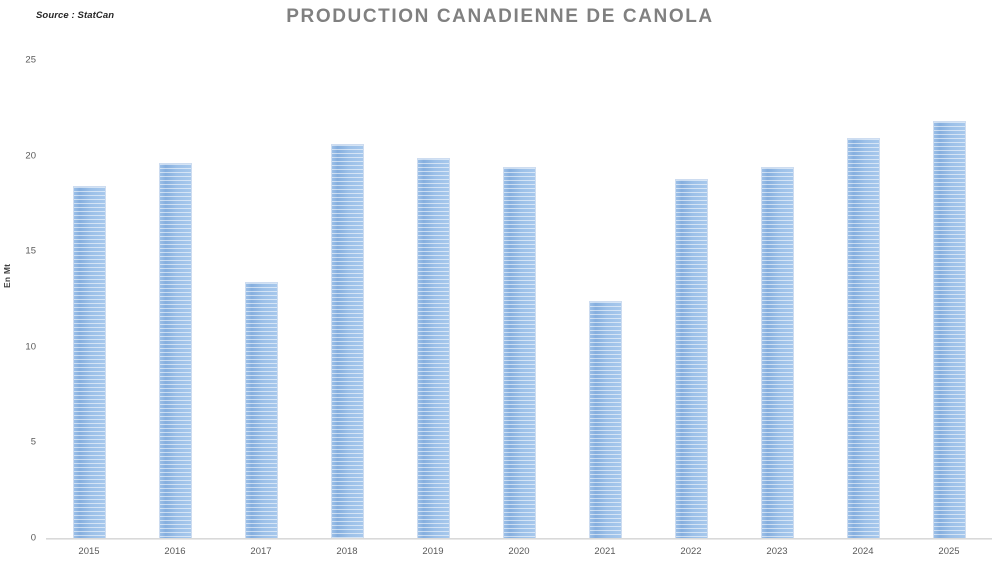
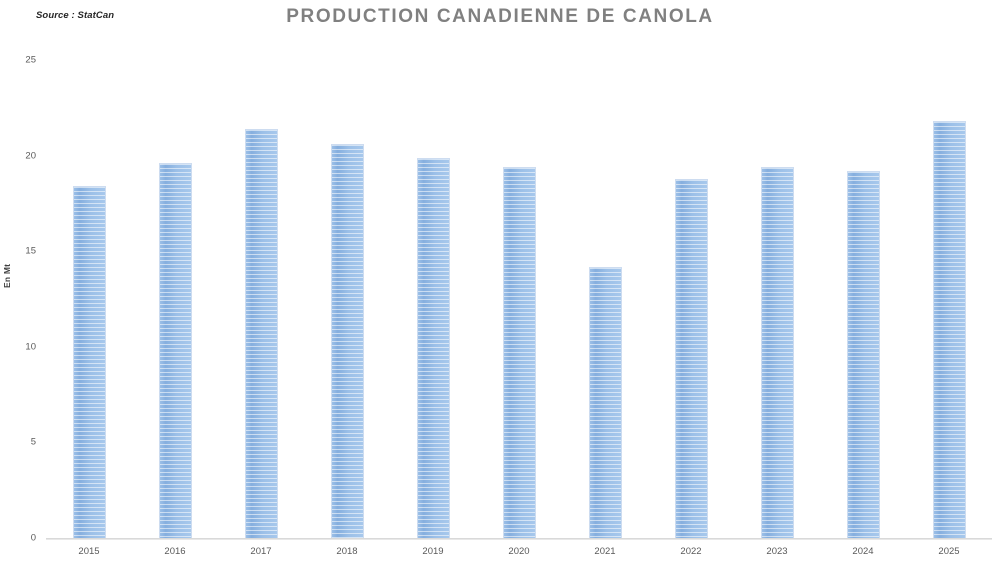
2017: 13.4 -> 21.4
2021: 12.4 -> 14.2
2024: 20.9 -> 19.2
